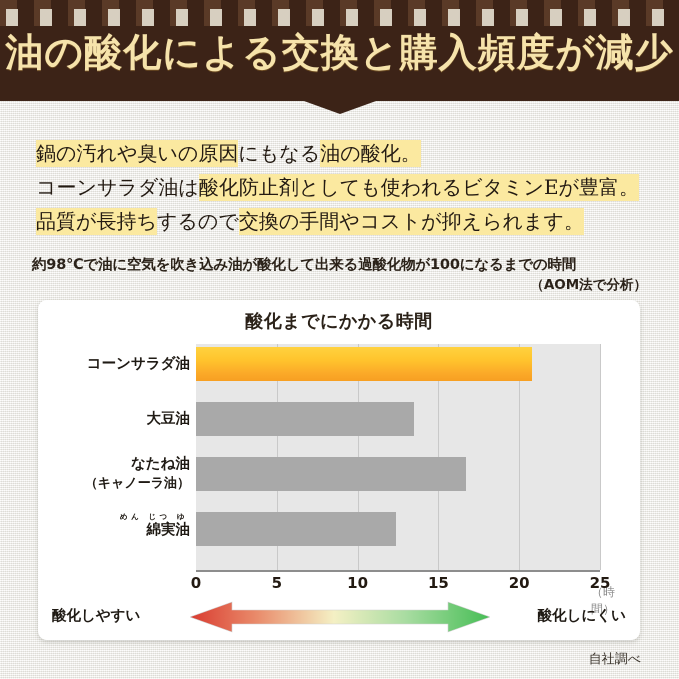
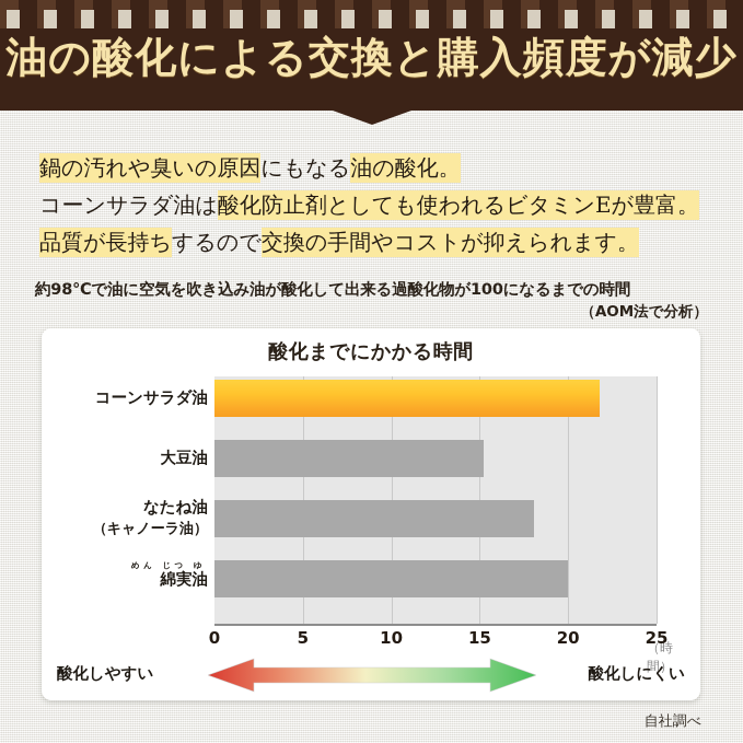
コーンサラダ油: 20.8 -> 21.8
大豆油: 13.5 -> 15.2
なたね油（キャノーラ油）: 16.7 -> 18.1
綿実油: 12.4 -> 20.0
